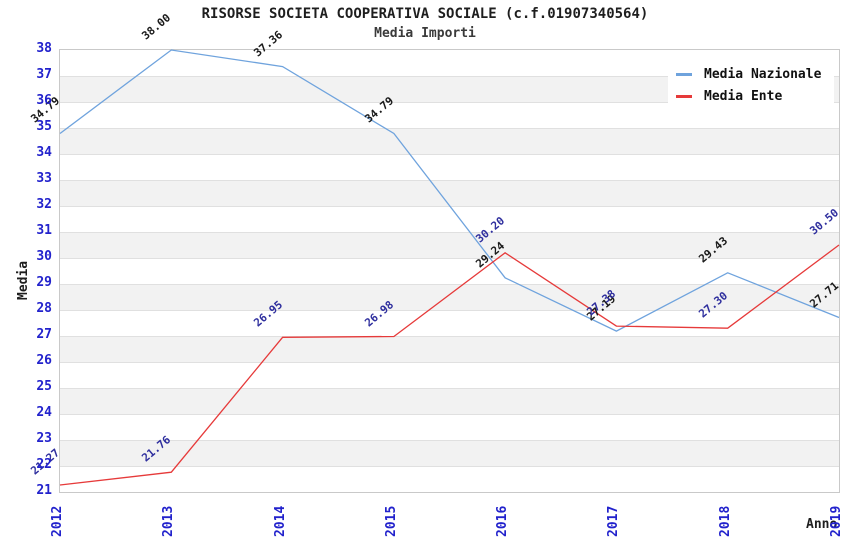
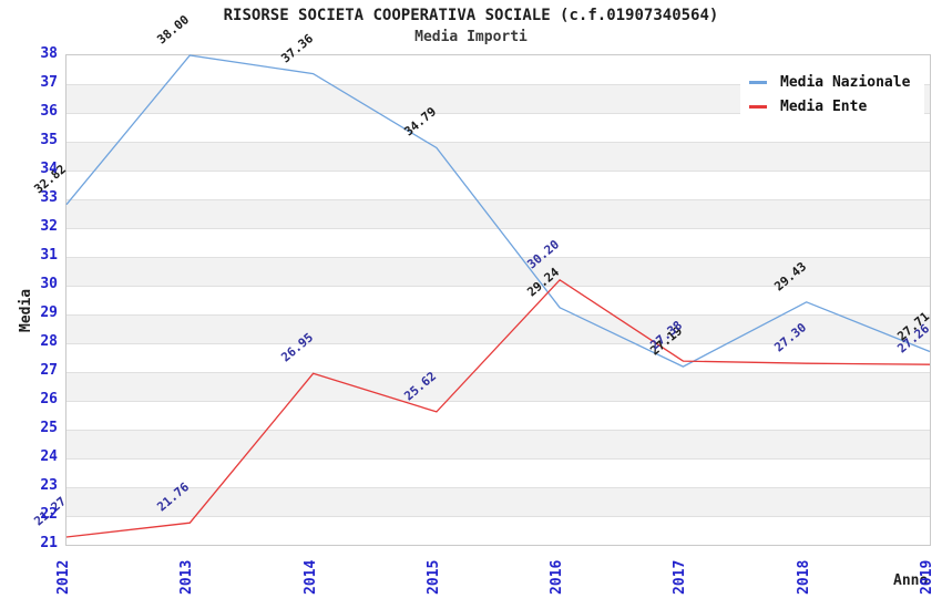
Media Nazionale/2012: 34.79 -> 32.82
Media Ente/2015: 26.98 -> 25.62
Media Ente/2019: 30.50 -> 27.26
